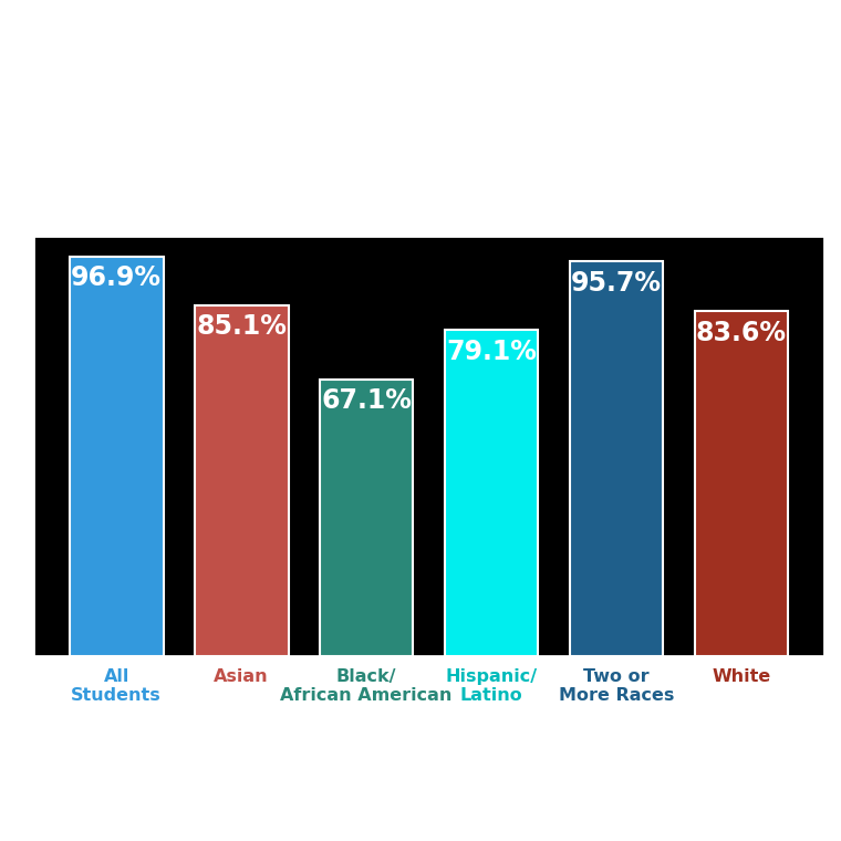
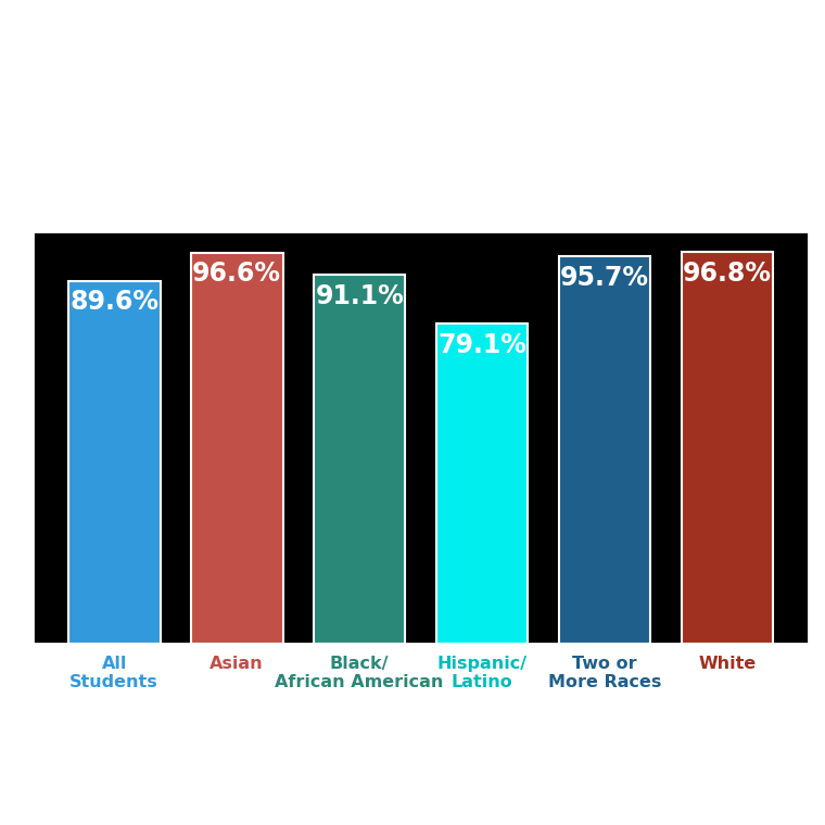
All Students: 96.9% -> 89.6%
Asian: 85.1% -> 96.6%
Black/ African American: 67.1% -> 91.1%
White: 83.6% -> 96.8%
